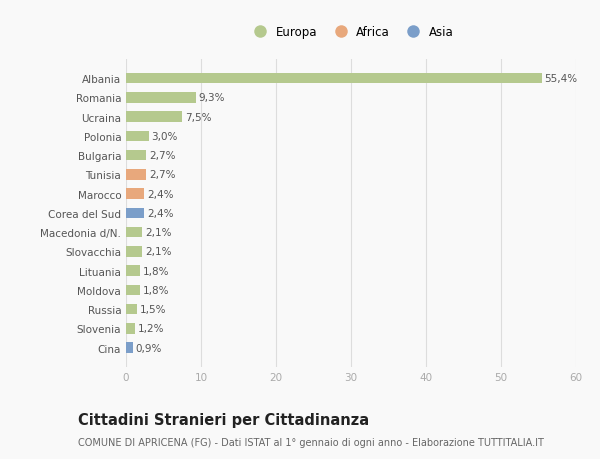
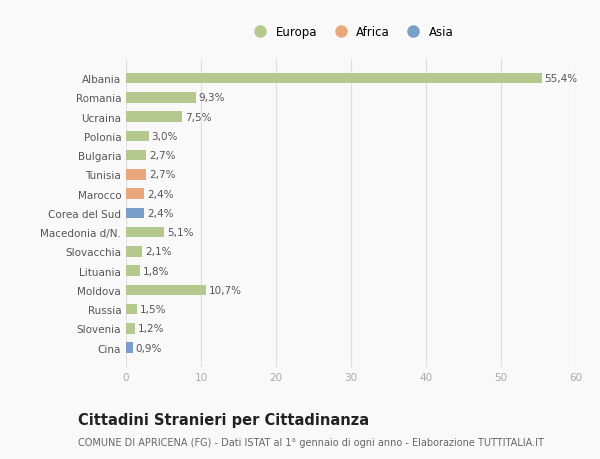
Macedonia d/N.: 2,1% -> 5,1%
Moldova: 1,8% -> 10,7%
